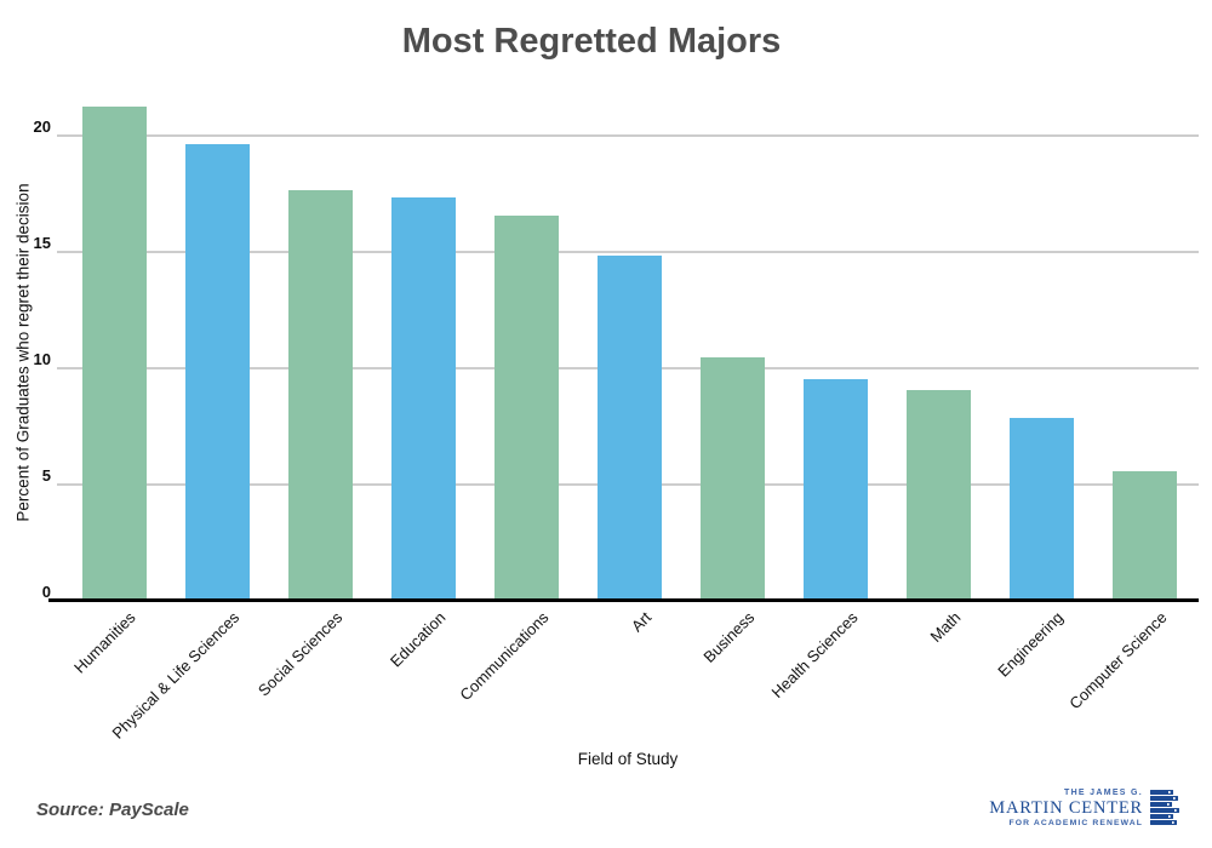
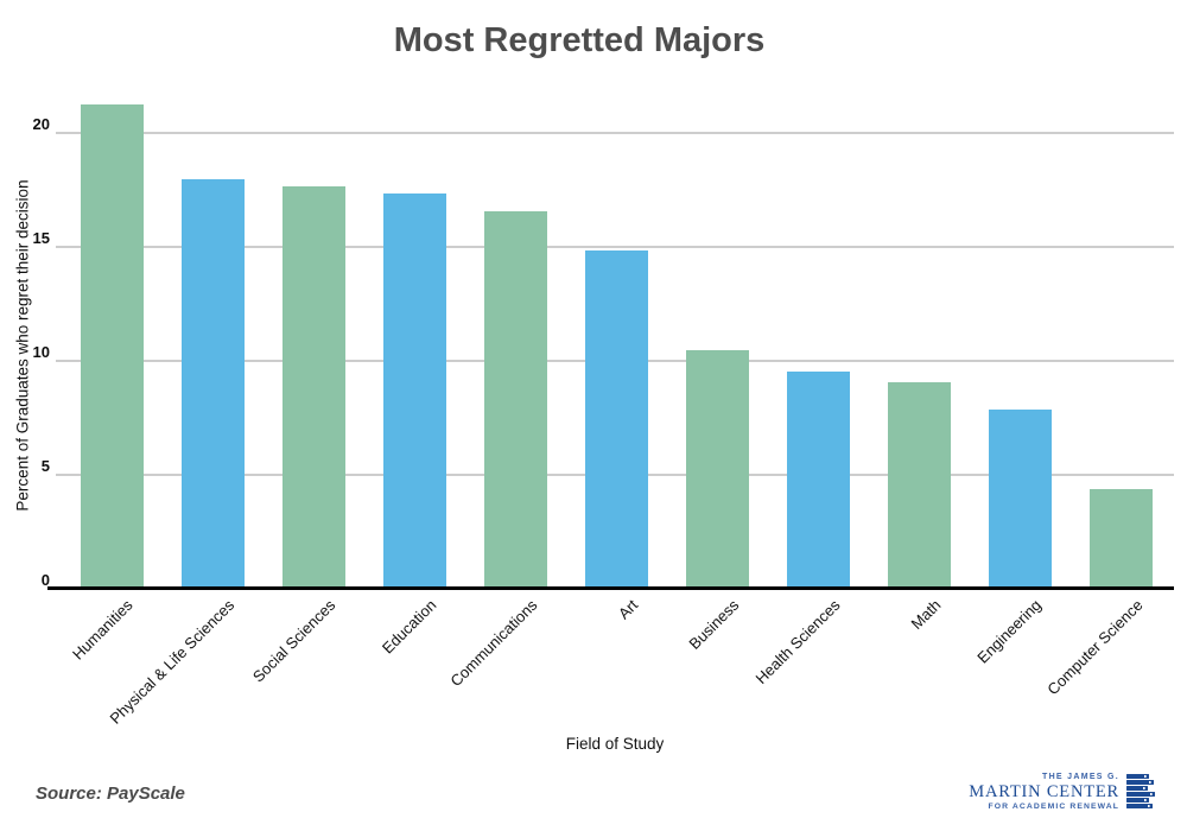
Physical & Life Sciences: 19.6 -> 17.9
Computer Science: 5.5 -> 4.3
